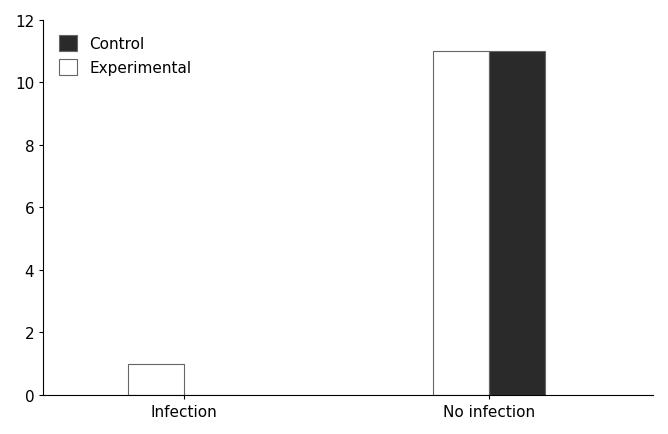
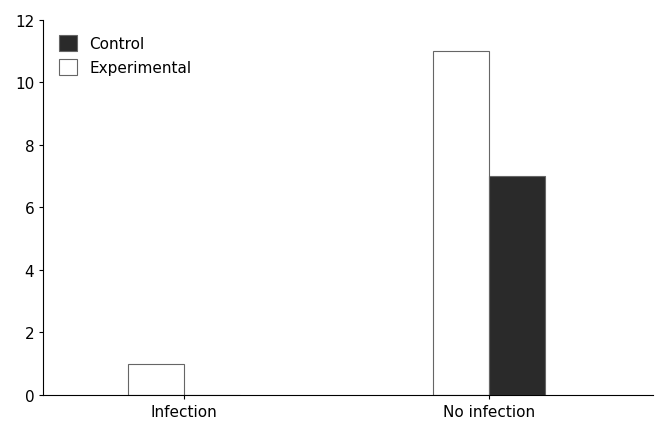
Control/No infection: 11 -> 7
